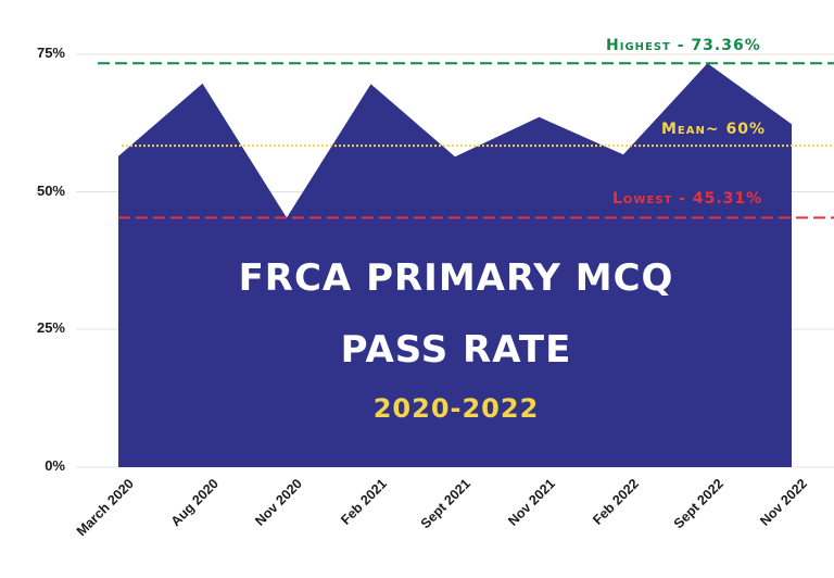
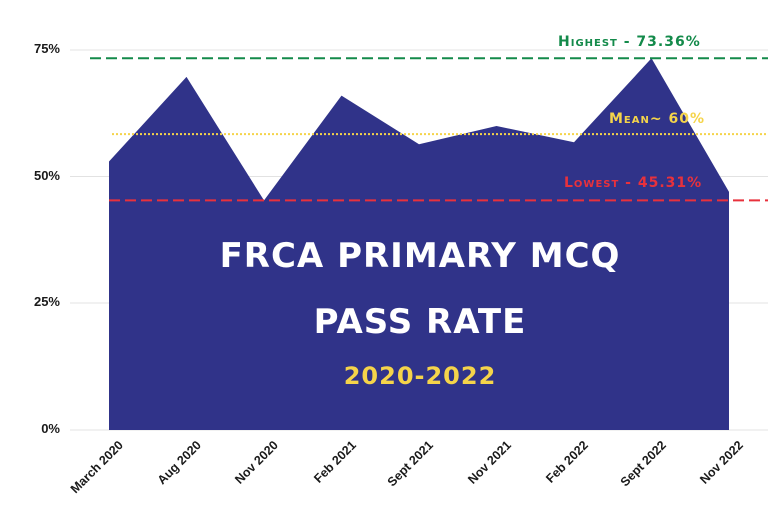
March 2020: 56% -> 53%
Feb 2021: 70% -> 66%
Nov 2021: 64% -> 60%
Nov 2022: 62% -> 47%
